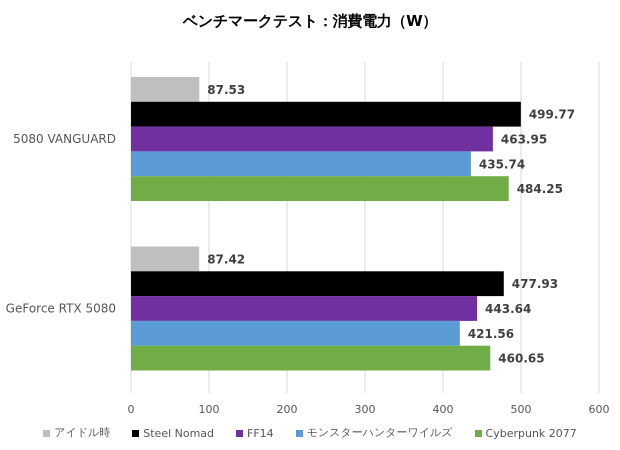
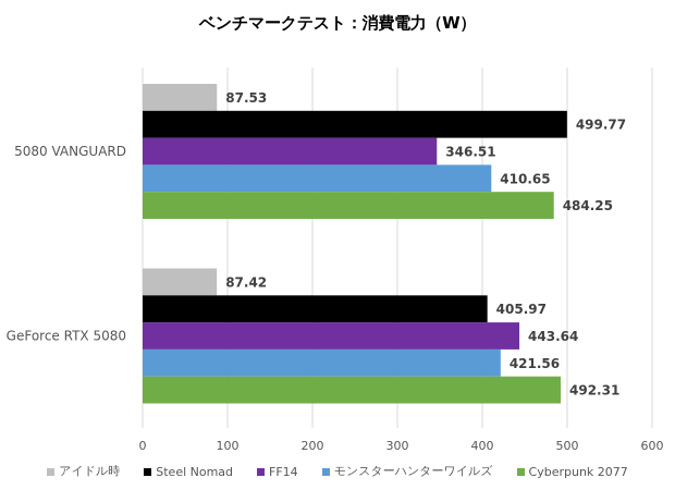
FF14/5080 VANGUARD: 463.95 -> 346.51
モンスターハンターワイルズ/5080 VANGUARD: 435.74 -> 410.65
Steel Nomad/GeForce RTX 5080: 477.93 -> 405.97
Cyberpunk 2077/GeForce RTX 5080: 460.65 -> 492.31
